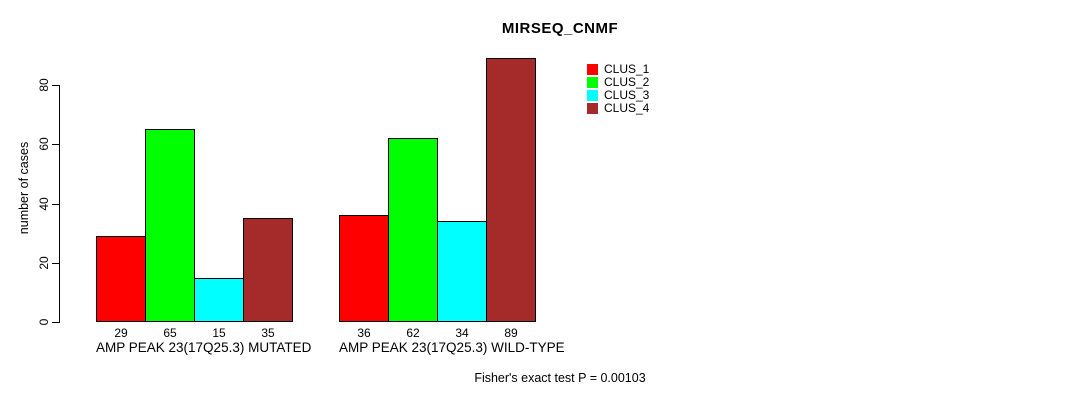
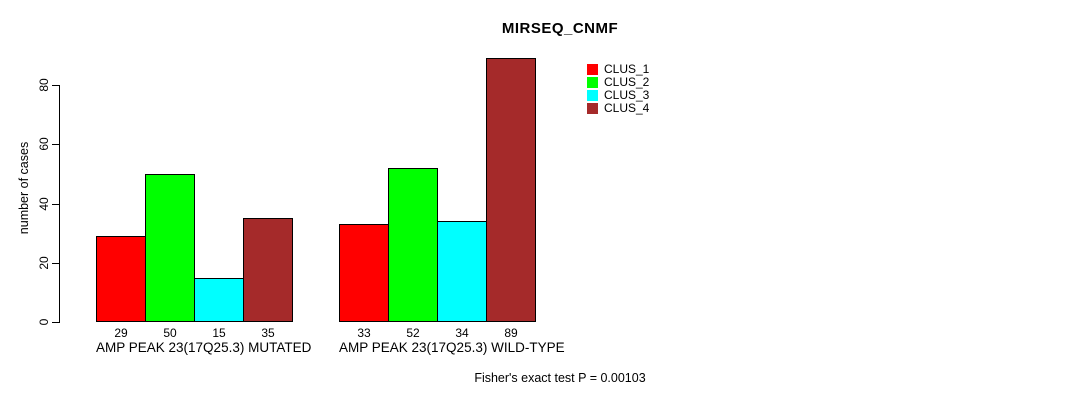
CLUS_2/AMP PEAK 23(17Q25.3) MUTATED: 65 -> 50
CLUS_1/AMP PEAK 23(17Q25.3) WILD-TYPE: 36 -> 33
CLUS_2/AMP PEAK 23(17Q25.3) WILD-TYPE: 62 -> 52
